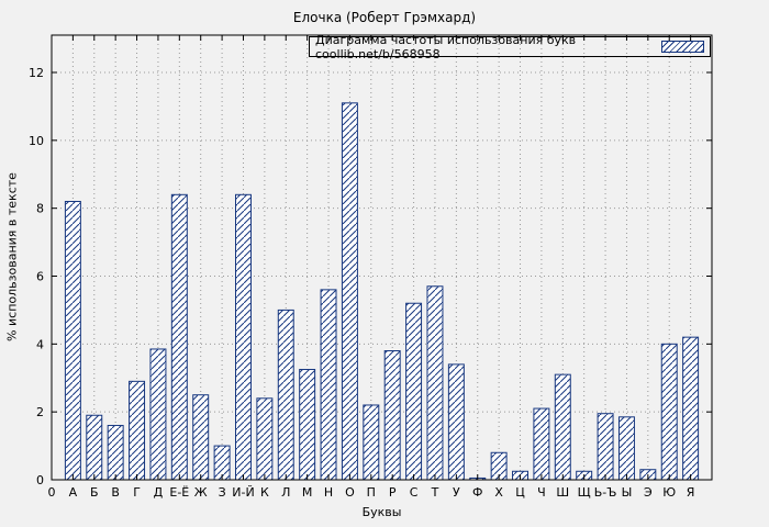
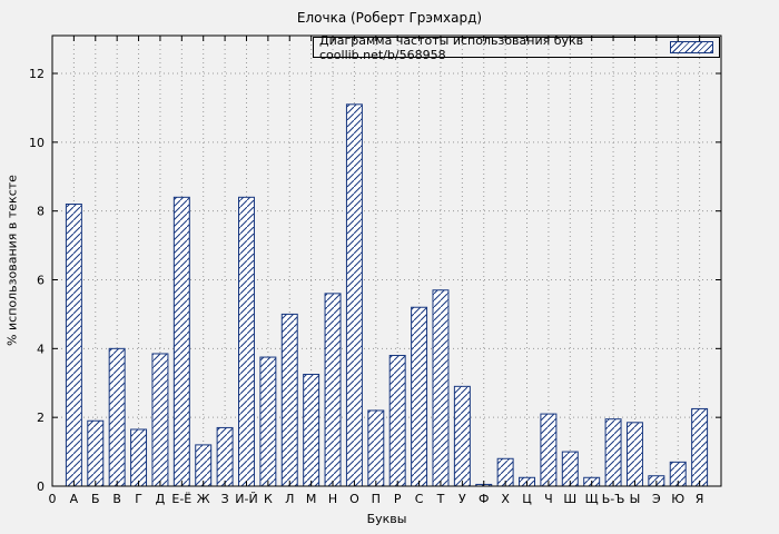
В: 1.6 -> 4.0
Г: 2.9 -> 1.6
Ж: 2.5 -> 1.2
З: 1.0 -> 1.7
К: 2.4 -> 3.8
У: 3.4 -> 2.9
Ш: 3.1 -> 1.0
Ю: 4.0 -> 0.7
Я: 4.2 -> 2.2
